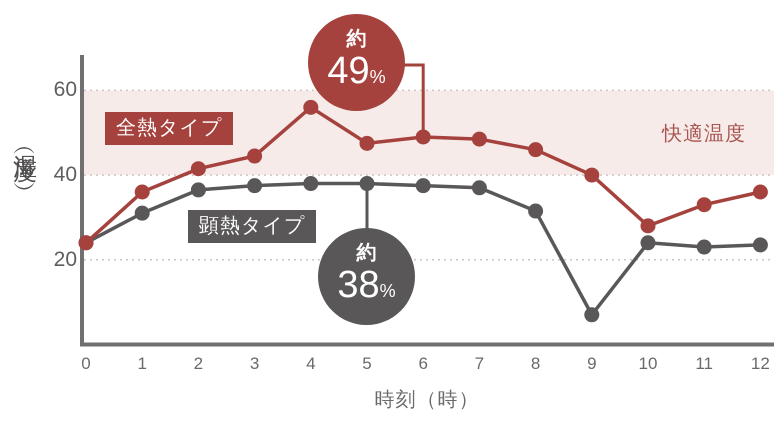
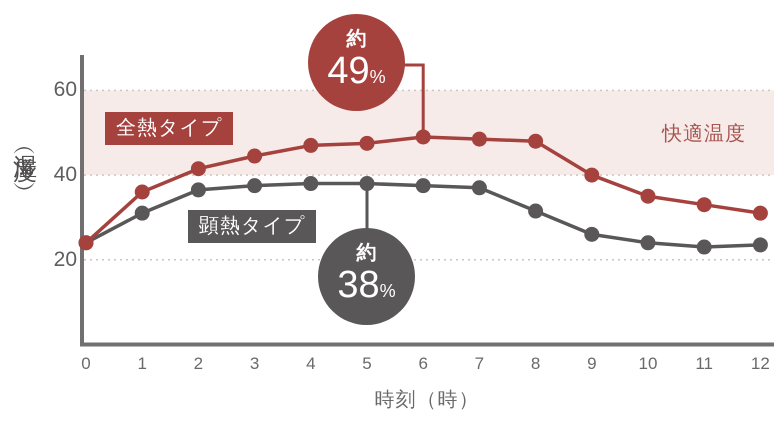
全熱タイプ/4: 56 -> 47
全熱タイプ/8: 46 -> 48
顕熱タイプ/9: 7 -> 26
全熱タイプ/10: 28 -> 35
全熱タイプ/12: 36 -> 31
